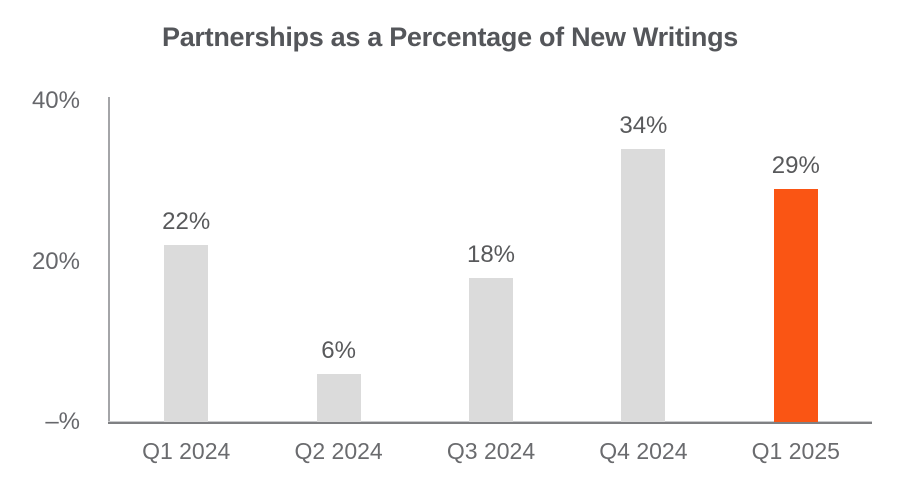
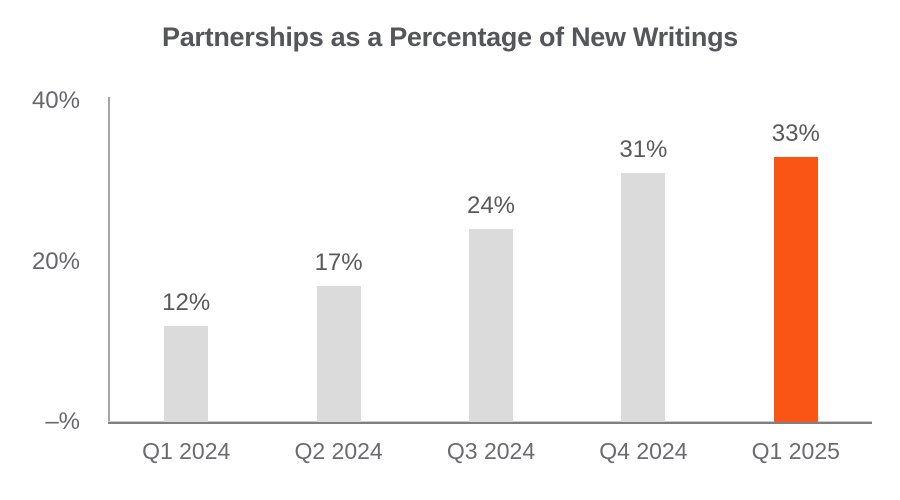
Q1 2024: 22% -> 12%
Q2 2024: 6% -> 17%
Q3 2024: 18% -> 24%
Q4 2024: 34% -> 31%
Q1 2025: 29% -> 33%
